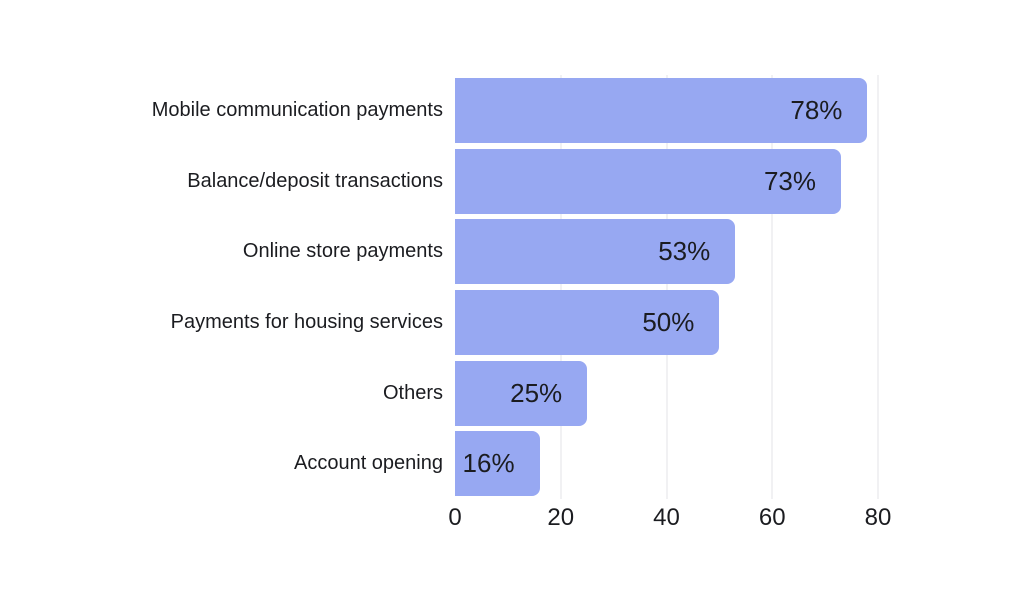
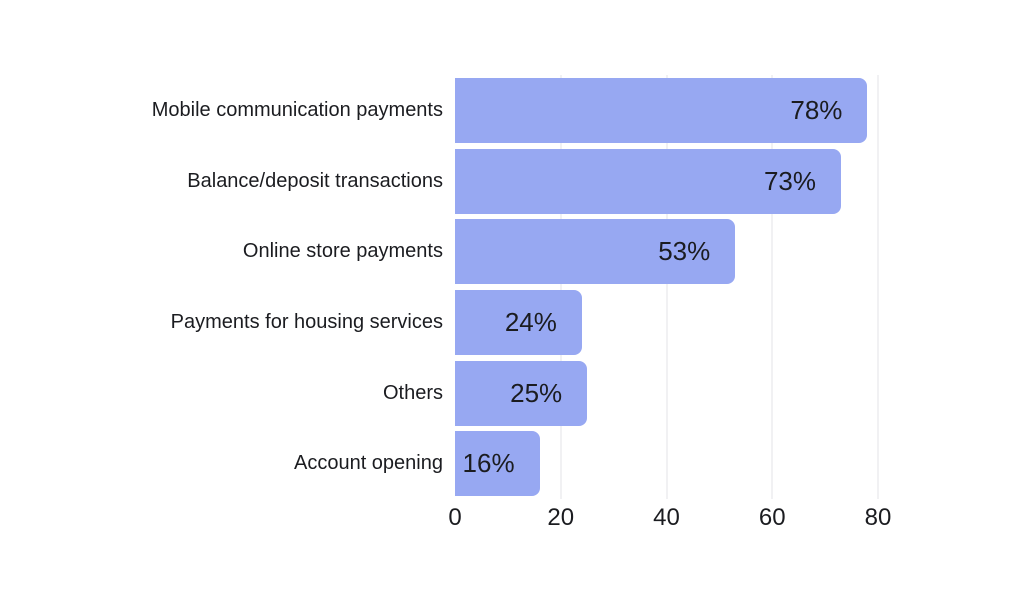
Payments for housing services: 50% -> 24%
